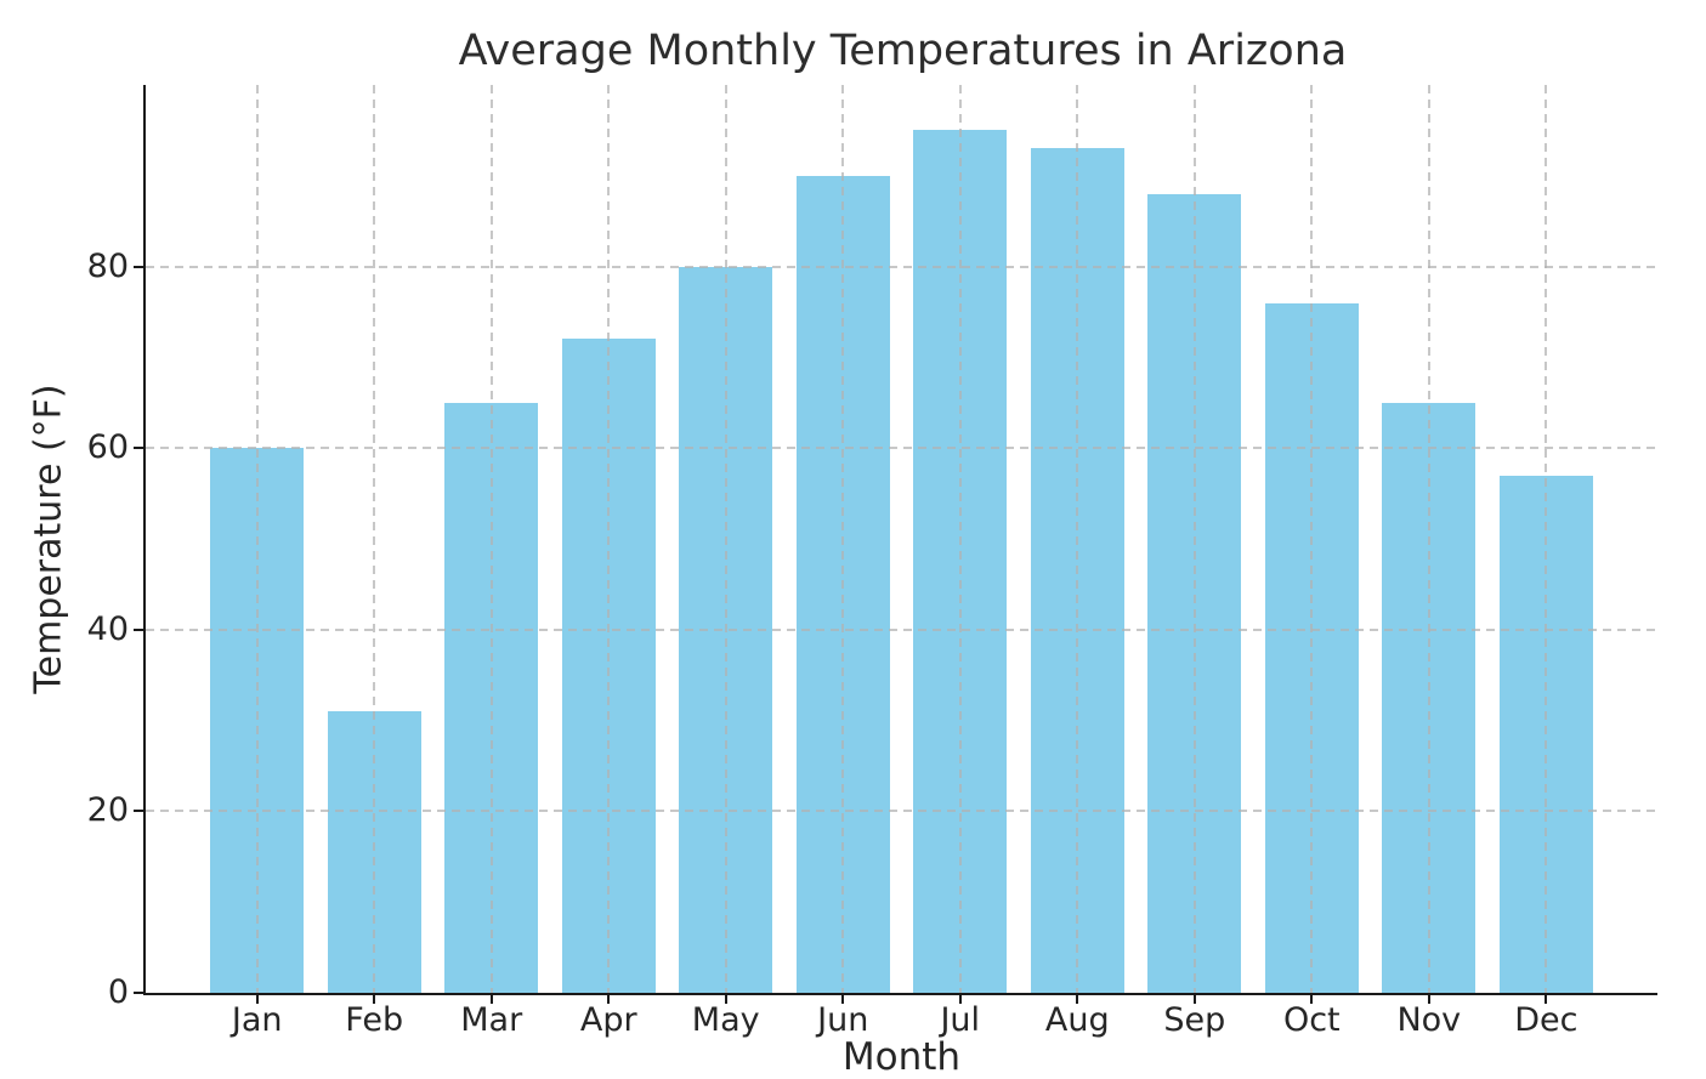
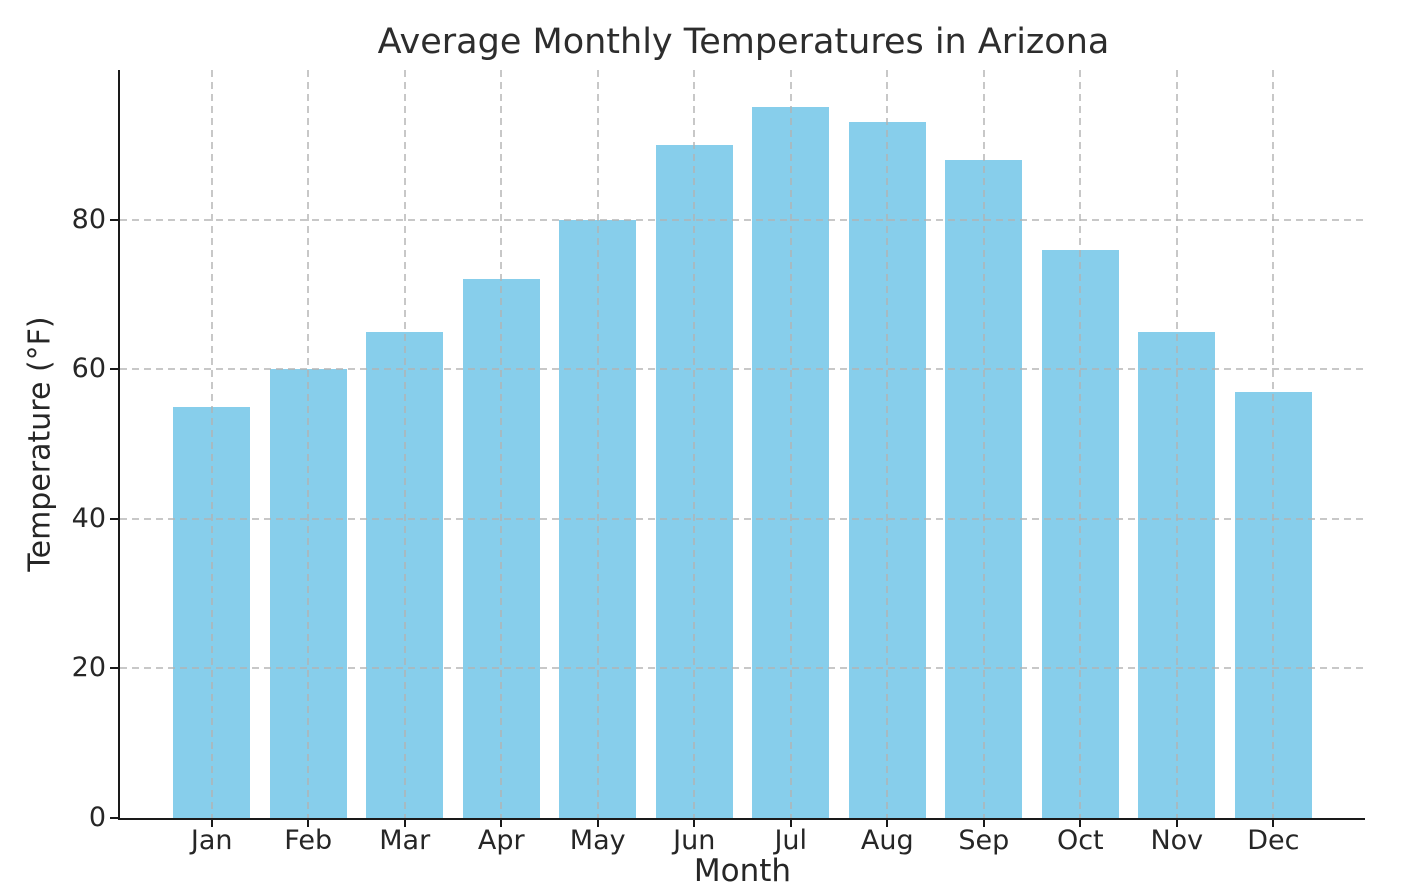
Jan: 60 -> 55
Feb: 31 -> 60
